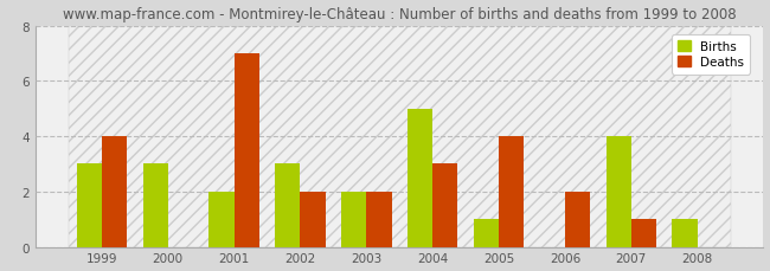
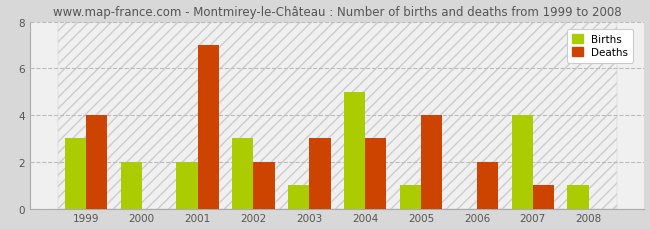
Births/2000: 3 -> 2
Births/2003: 2 -> 1
Deaths/2003: 2 -> 3
